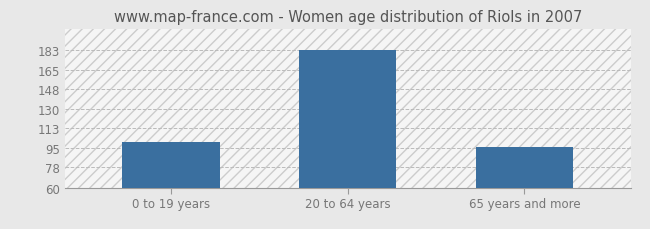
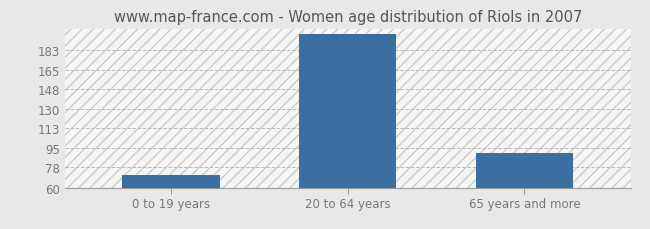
0 to 19 years: 101 -> 71
20 to 64 years: 183 -> 197
65 years and more: 96 -> 91
